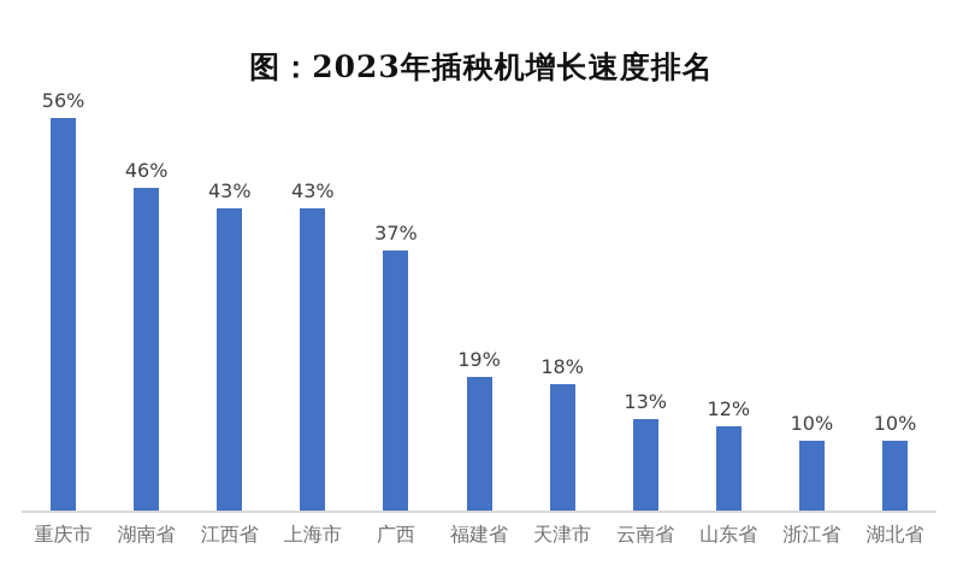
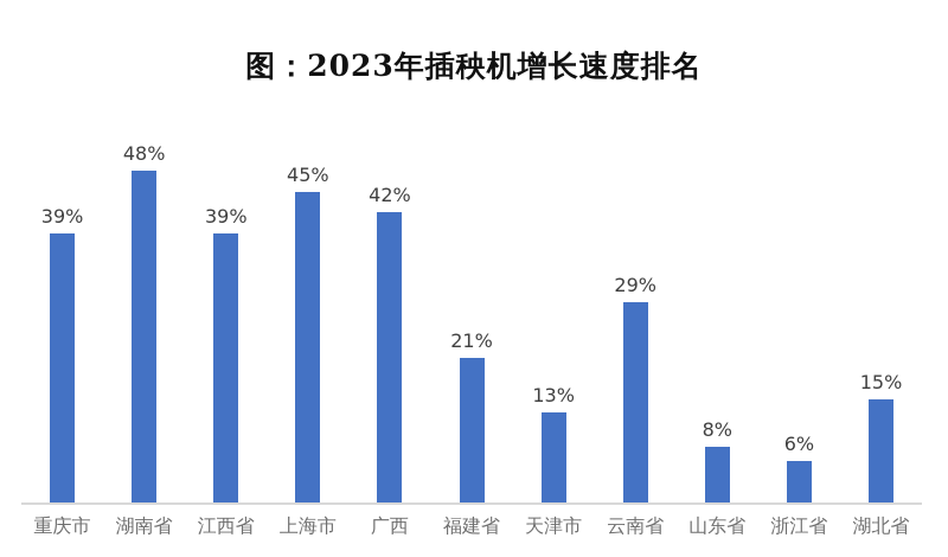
重庆市: 56% -> 39%
湖南省: 46% -> 48%
江西省: 43% -> 39%
上海市: 43% -> 45%
广西: 37% -> 42%
福建省: 19% -> 21%
天津市: 18% -> 13%
云南省: 13% -> 29%
山东省: 12% -> 8%
浙江省: 10% -> 6%
湖北省: 10% -> 15%
